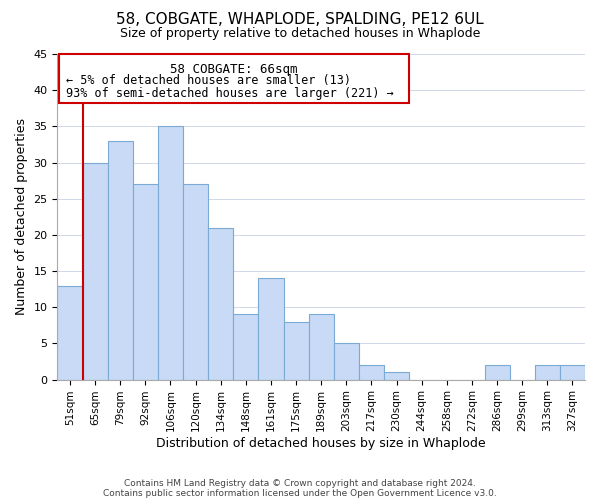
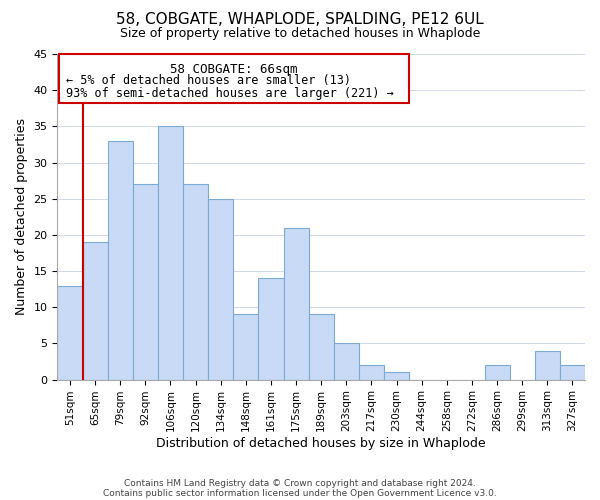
65sqm: 30 -> 19
134sqm: 21 -> 25
175sqm: 8 -> 21
313sqm: 2 -> 4
